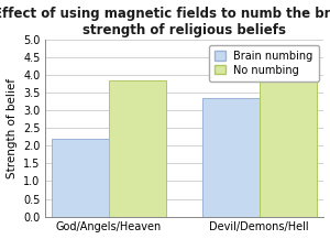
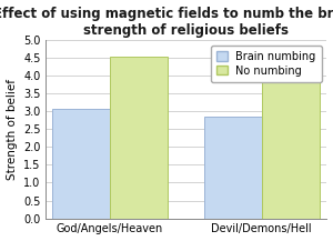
Brain numbing/God/Angels/Heaven: 2.20 -> 3.07
No numbing/God/Angels/Heaven: 3.85 -> 4.55
Brain numbing/Devil/Demons/Hell: 3.35 -> 2.85
